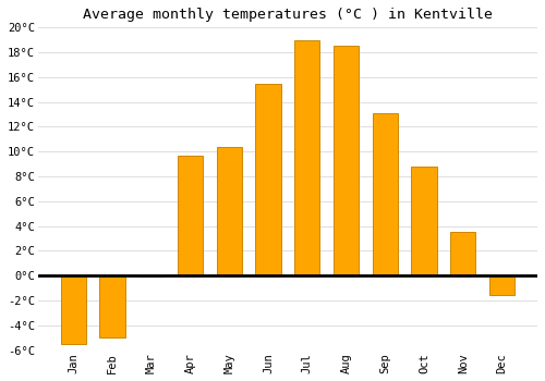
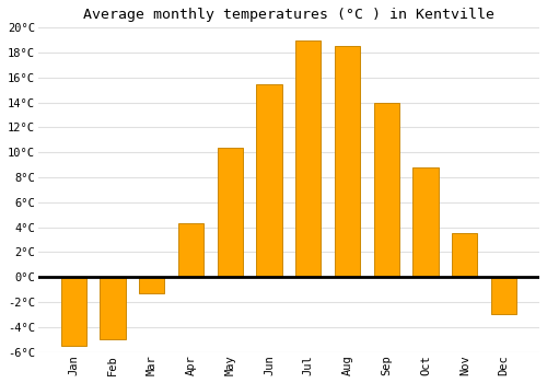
Mar: -0.1°C -> -1.3°C
Apr: 9.7°C -> 4.3°C
Sep: 13.1°C -> 14.0°C
Dec: -1.6°C -> -3.0°C
